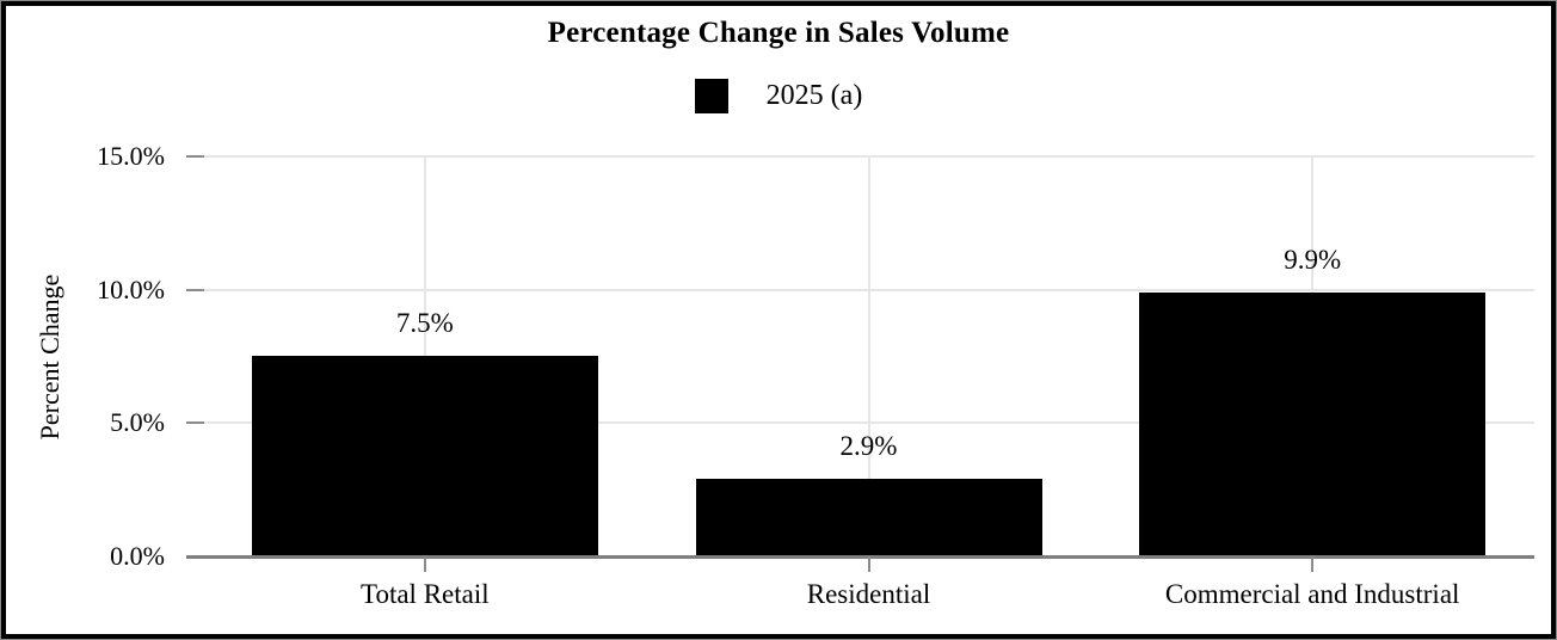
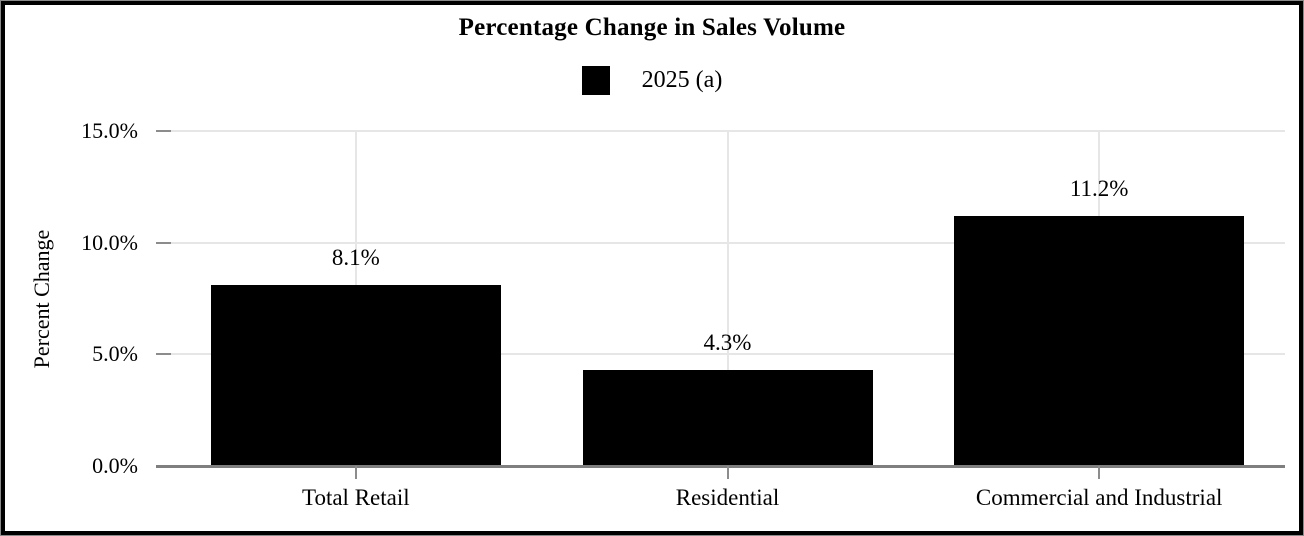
Total Retail: 7.5% -> 8.1%
Residential: 2.9% -> 4.3%
Commercial and Industrial: 9.9% -> 11.2%
